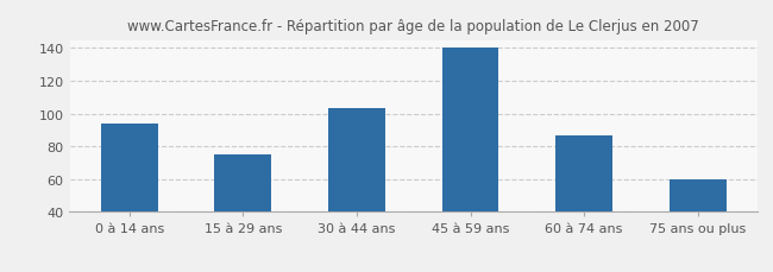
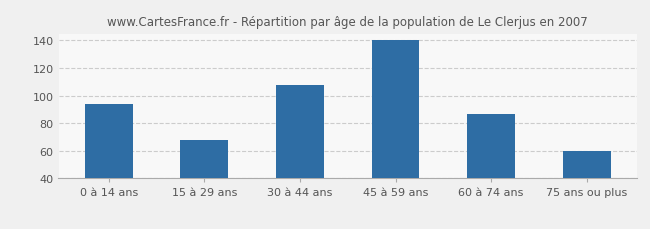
15 à 29 ans: 75 -> 68
30 à 44 ans: 103 -> 108
